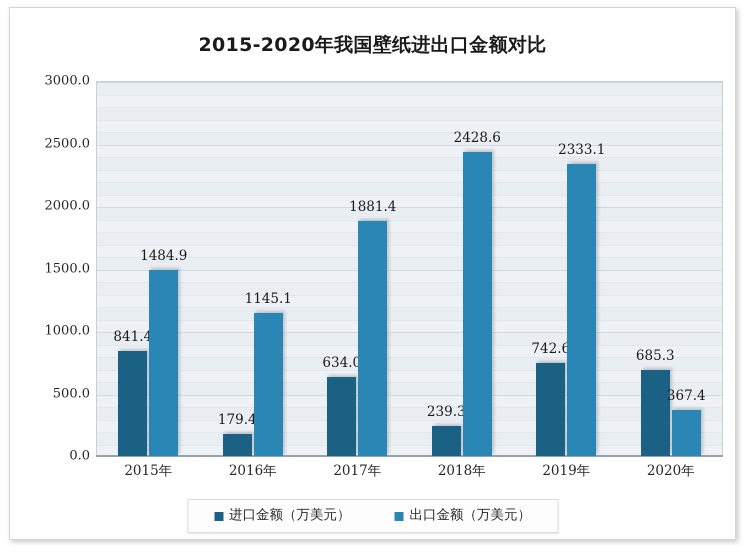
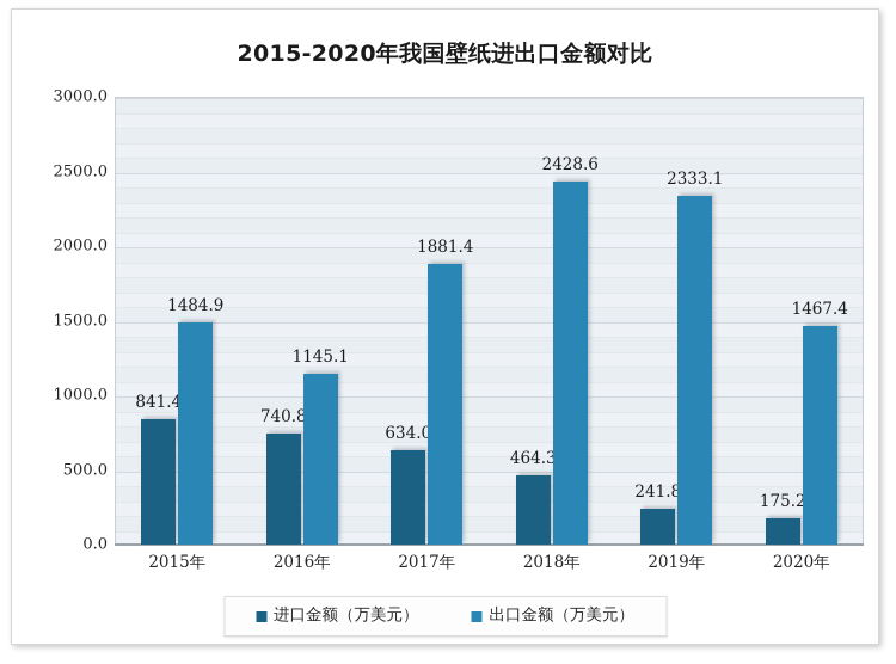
进口金额（万美元）/2016年: 179.4 -> 740.8
进口金额（万美元）/2018年: 239.3 -> 464.3
进口金额（万美元）/2019年: 742.6 -> 241.8
进口金额（万美元）/2020年: 685.3 -> 175.2
出口金额（万美元）/2020年: 367.4 -> 1467.4
